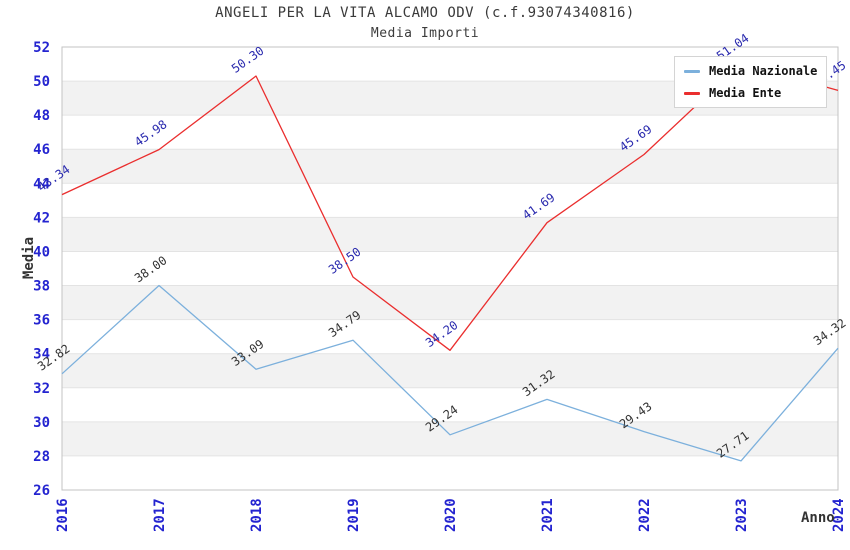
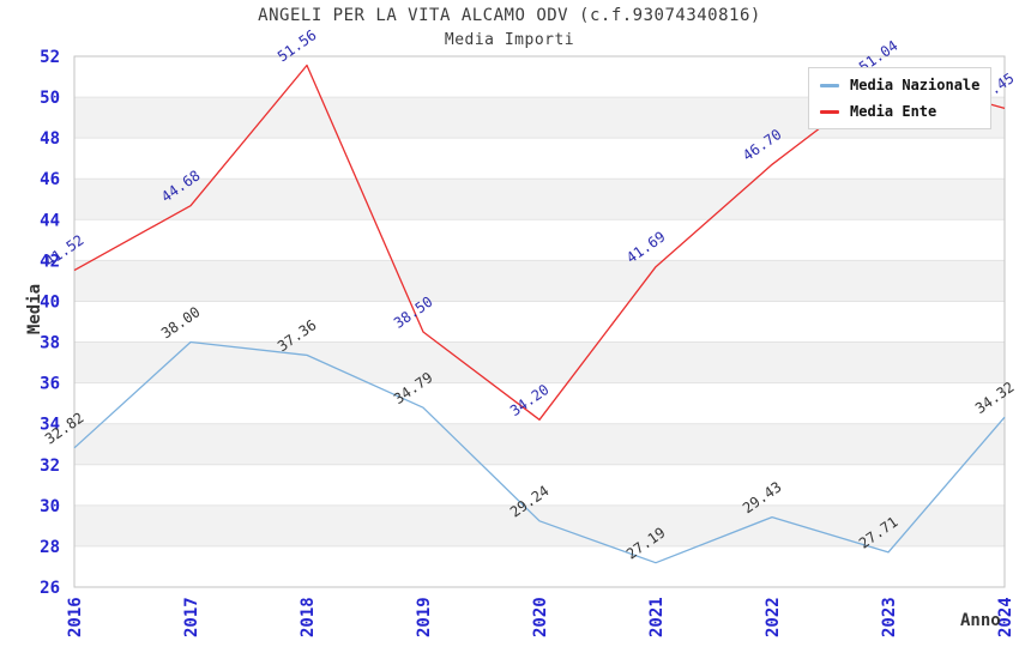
Media Ente/2016: 43.34 -> 41.52
Media Ente/2017: 45.98 -> 44.68
Media Nazionale/2018: 33.09 -> 37.36
Media Ente/2018: 50.30 -> 51.56
Media Nazionale/2021: 31.32 -> 27.19
Media Ente/2022: 45.69 -> 46.70
